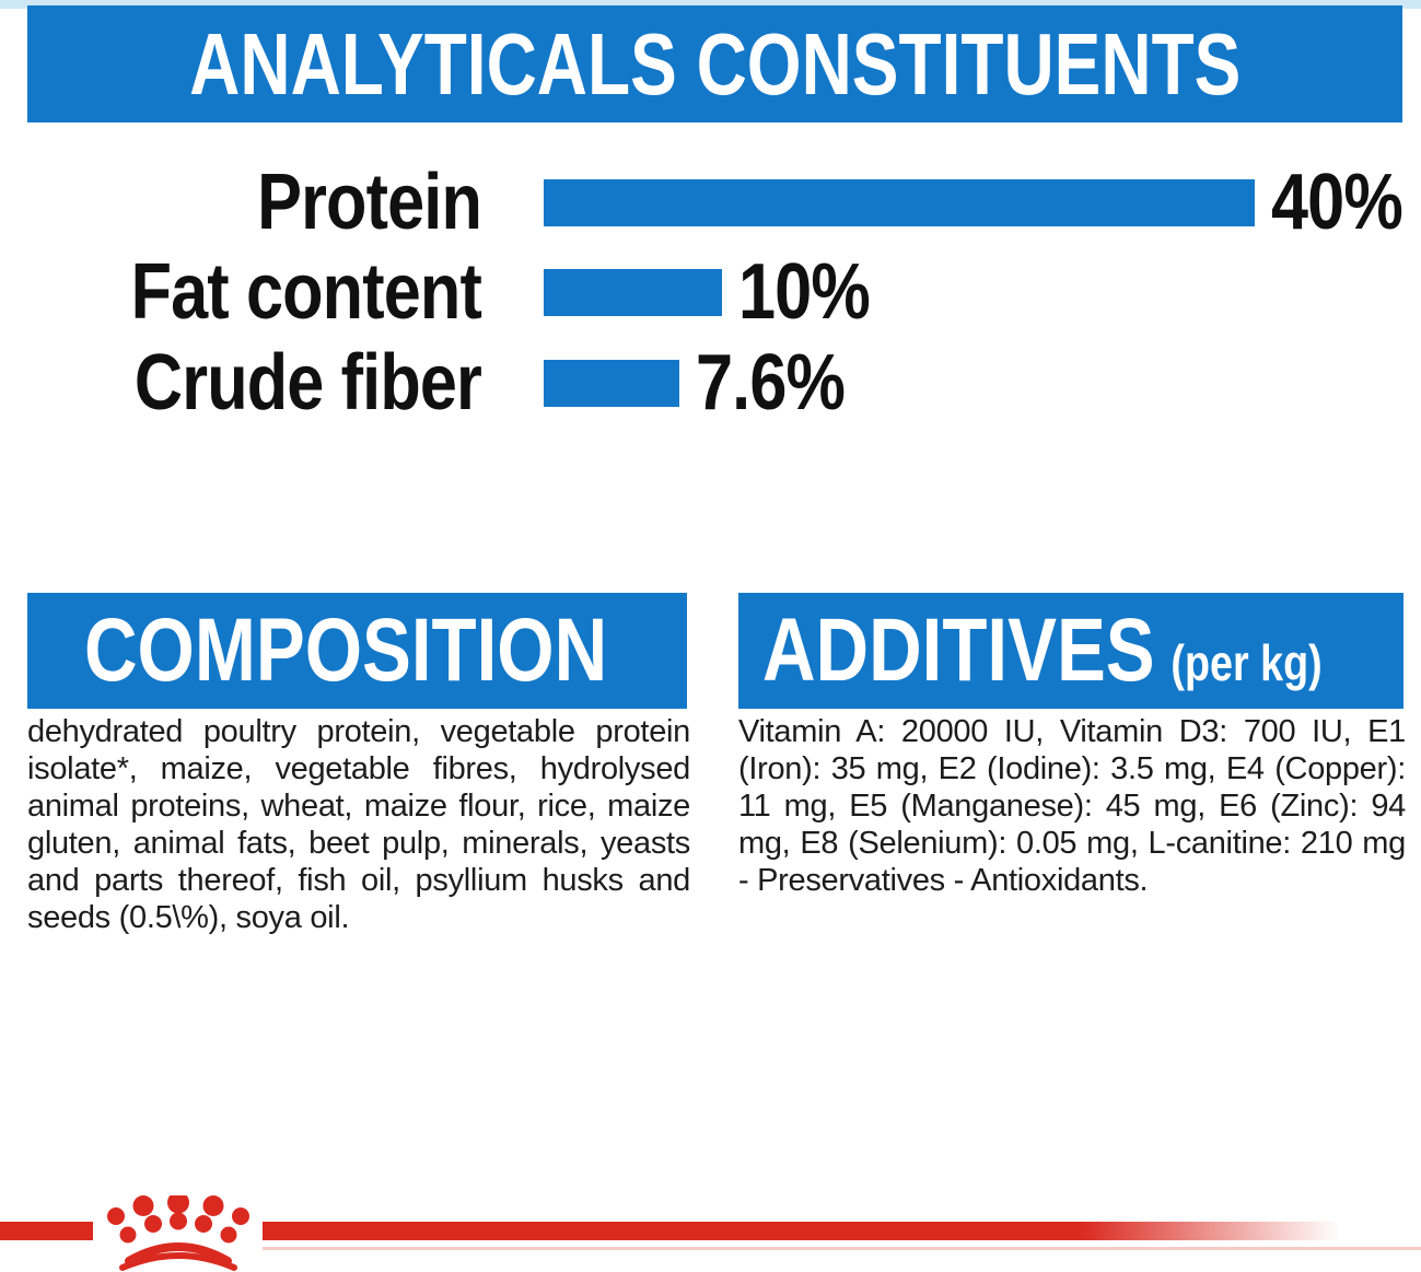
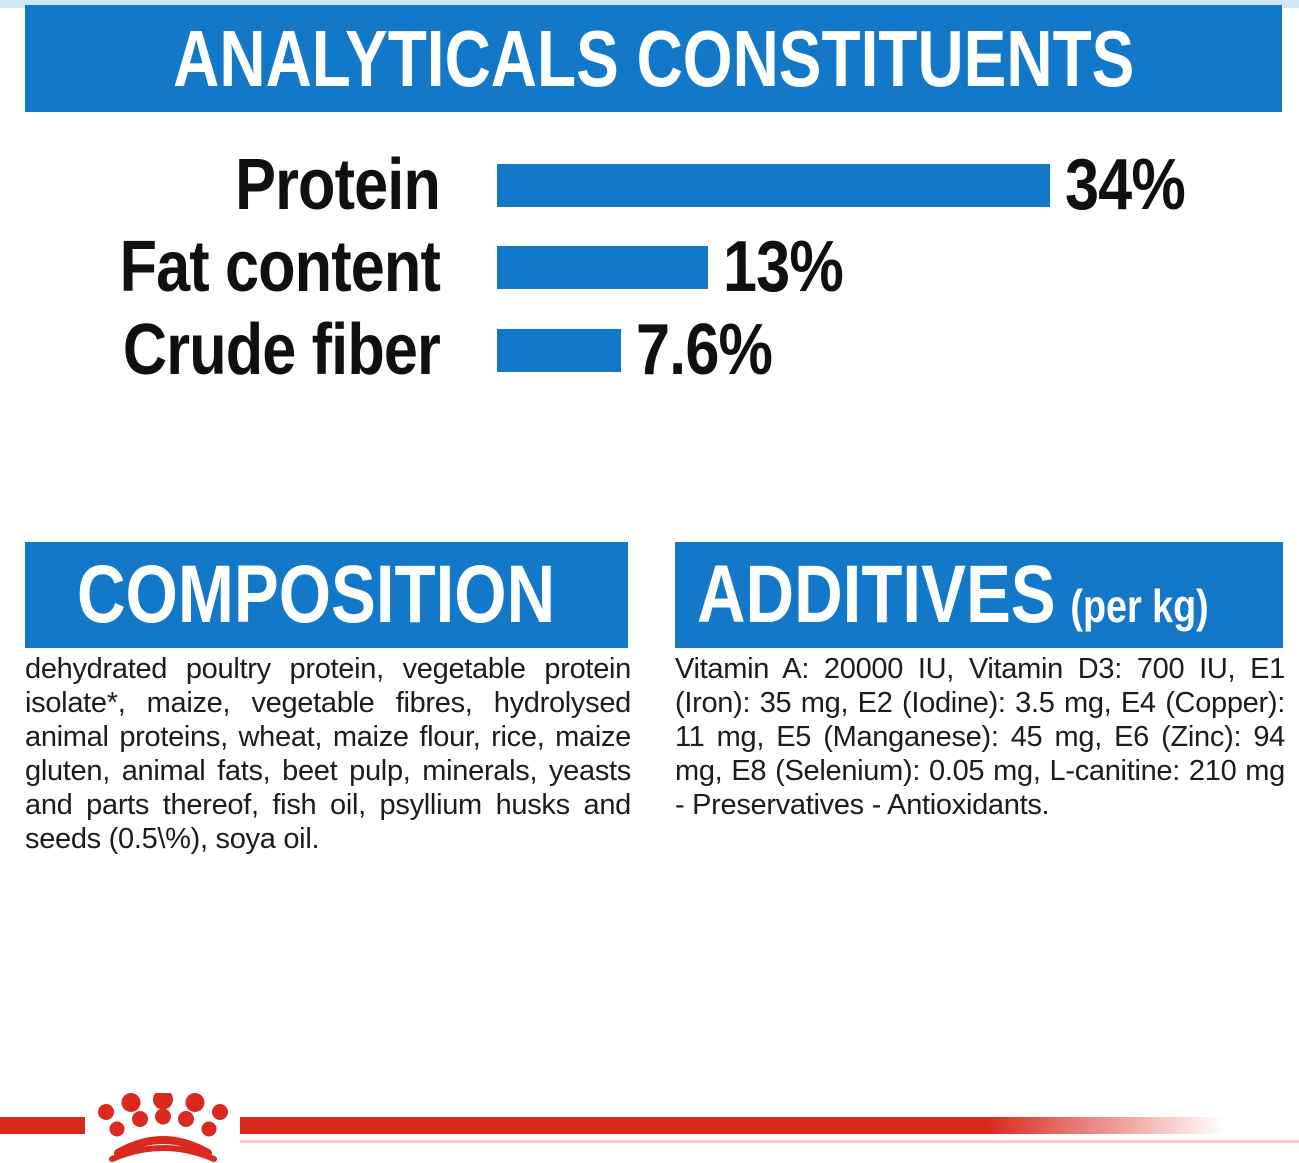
Protein: 40% -> 34%
Fat content: 10% -> 13%
